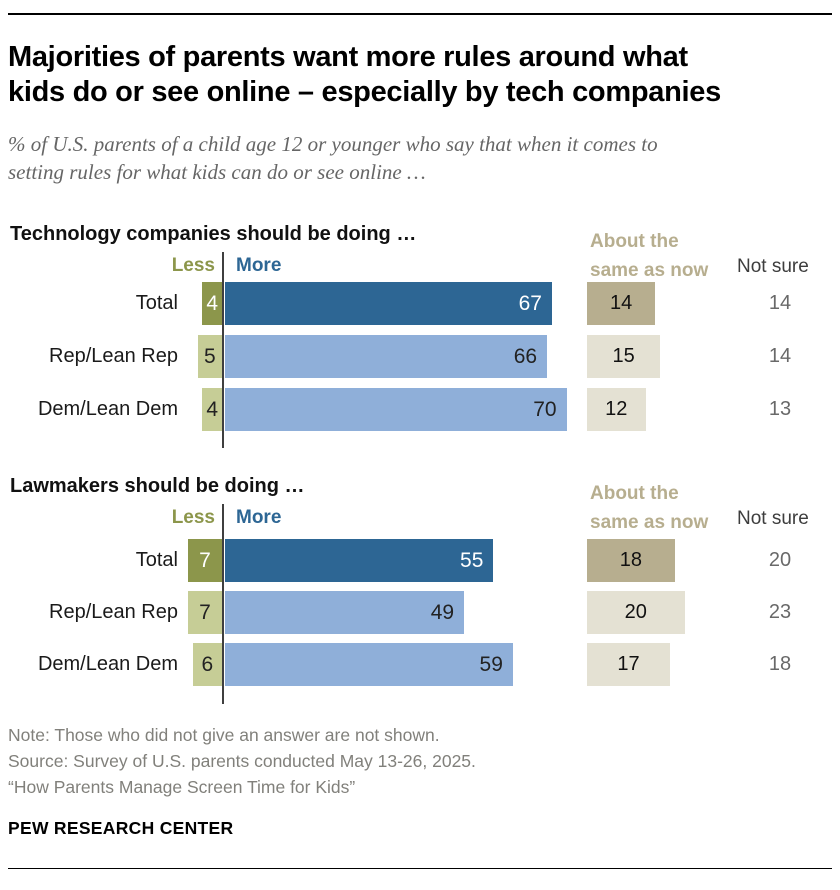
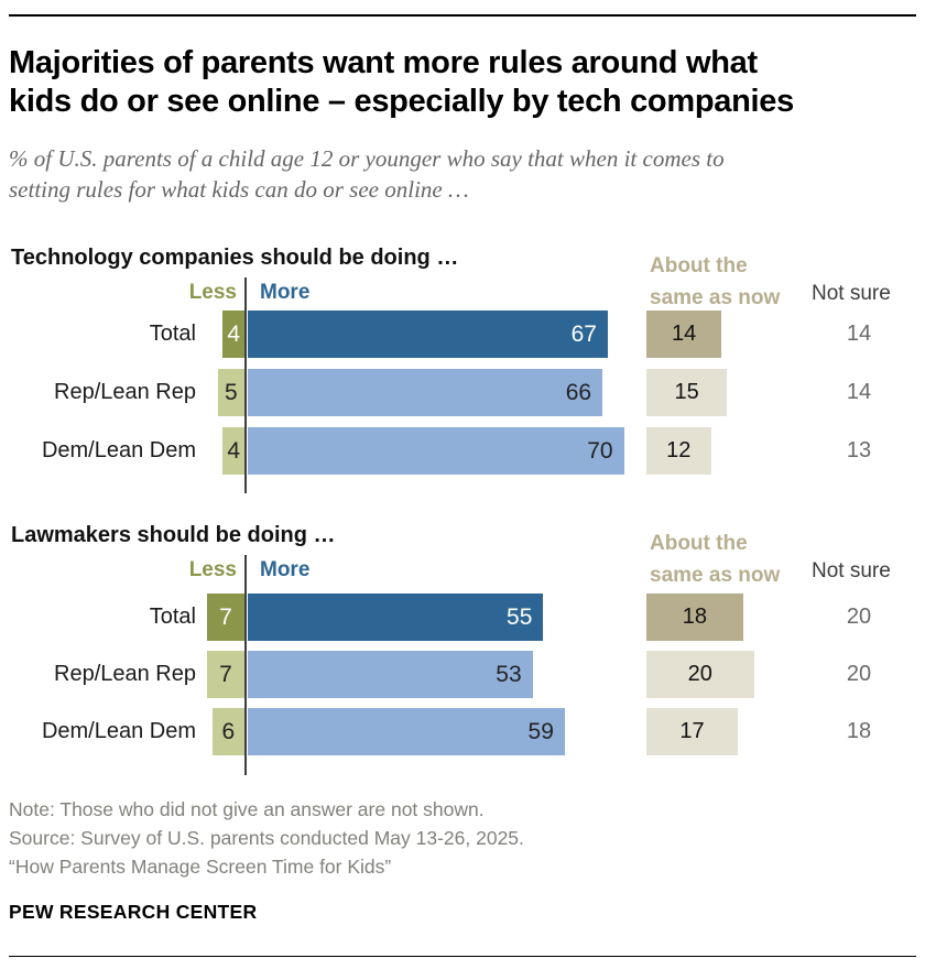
Lawmakers should be doing …/More/Rep/Lean Rep: 49 -> 53
Lawmakers should be doing …/Not sure/Rep/Lean Rep: 23 -> 20
